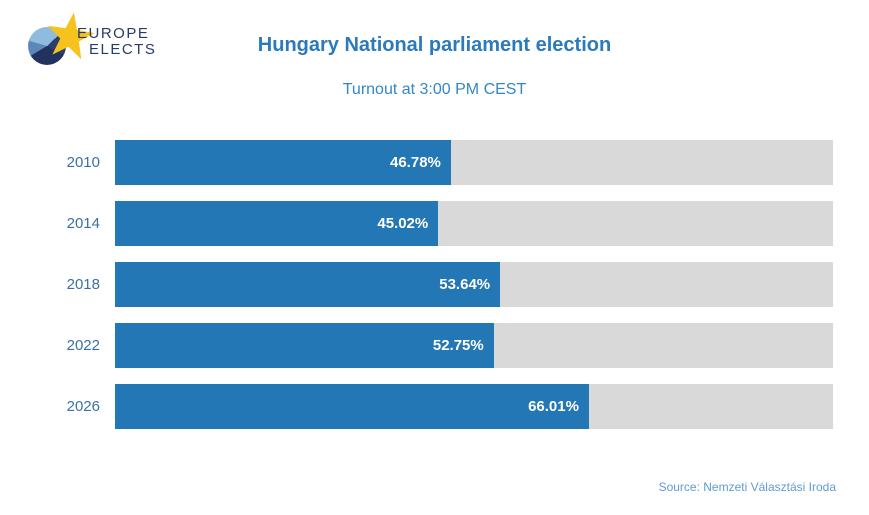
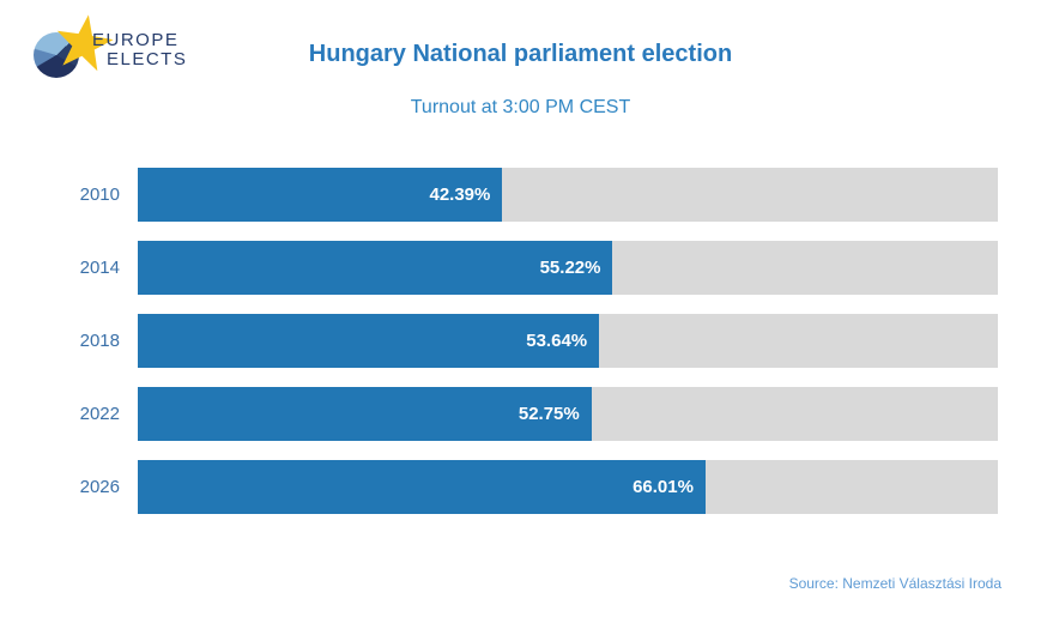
2010: 46.78% -> 42.39%
2014: 45.02% -> 55.22%
